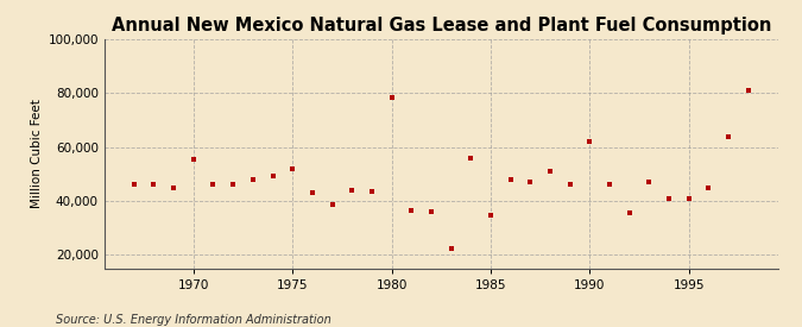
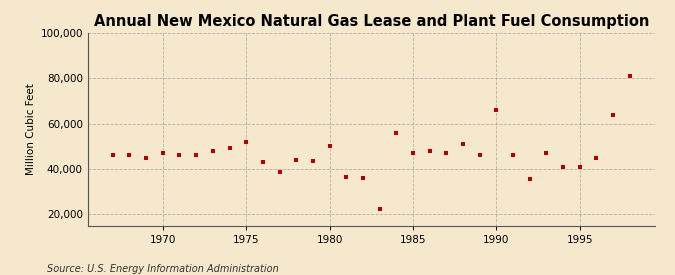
1970: 55,500 -> 47,000
1980: 78,500 -> 50,000
1985: 34,500 -> 47,000
1990: 62,000 -> 66,000
